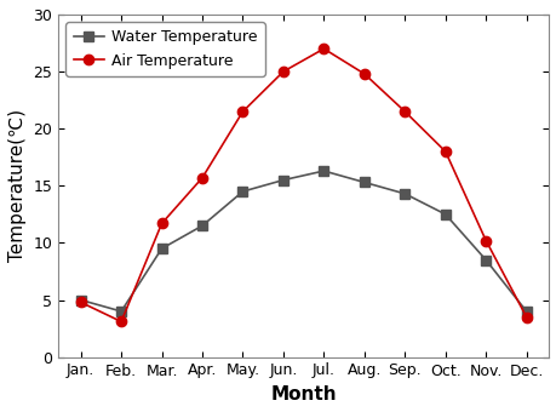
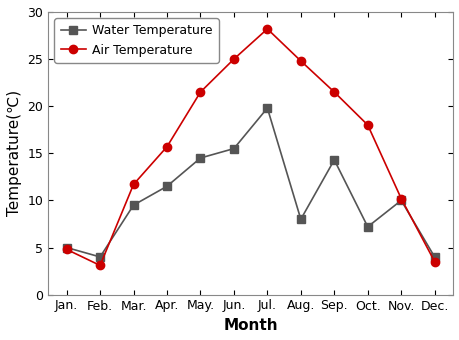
Water Temperature/Jul.: 16.3 -> 19.8
Air Temperature/Jul.: 27.0 -> 28.2
Water Temperature/Aug.: 15.3 -> 8.0
Water Temperature/Oct.: 12.5 -> 7.2
Water Temperature/Nov.: 8.5 -> 10.0
